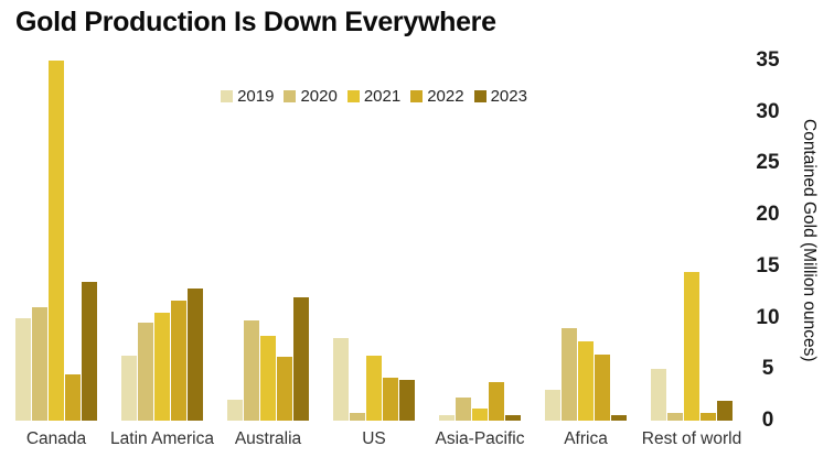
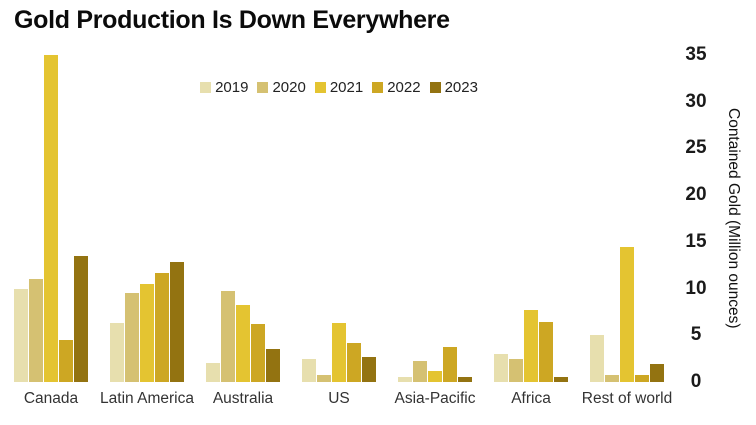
2023/Australia: 12 -> 4
2019/US: 8 -> 2
2023/US: 4 -> 3
2020/Africa: 9 -> 2
